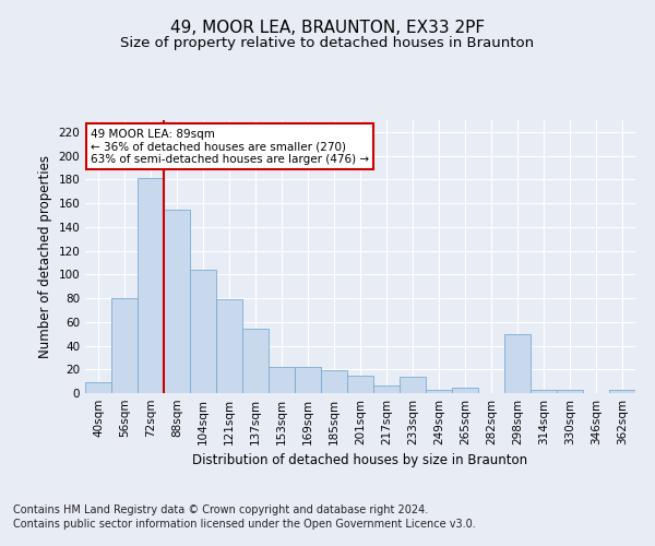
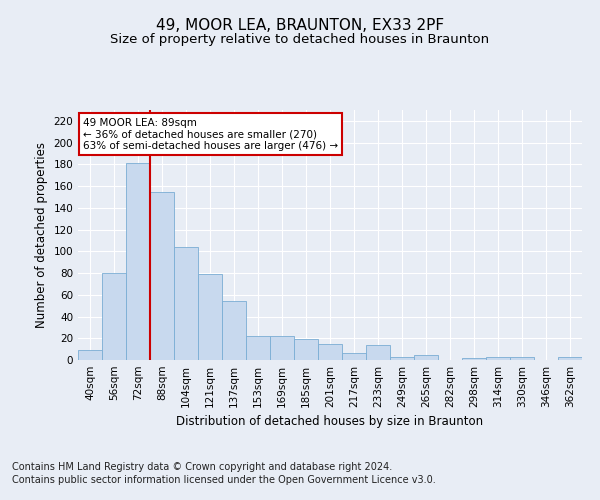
298sqm: 50 -> 2
